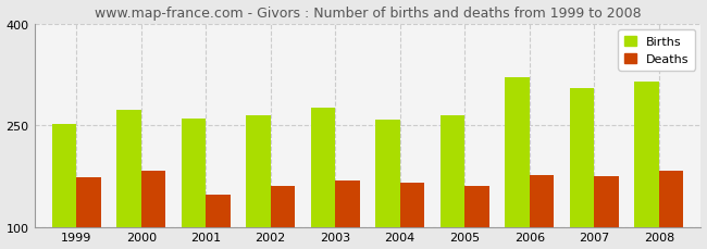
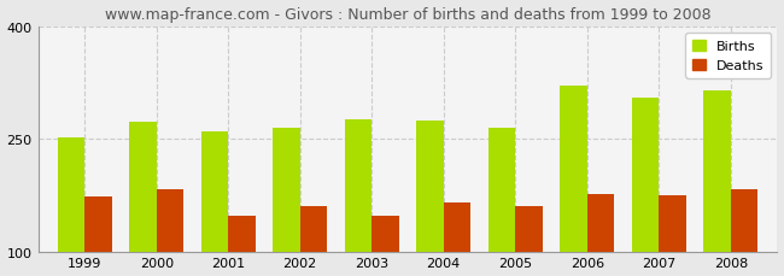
Deaths/2003: 168 -> 148
Births/2004: 258 -> 274
